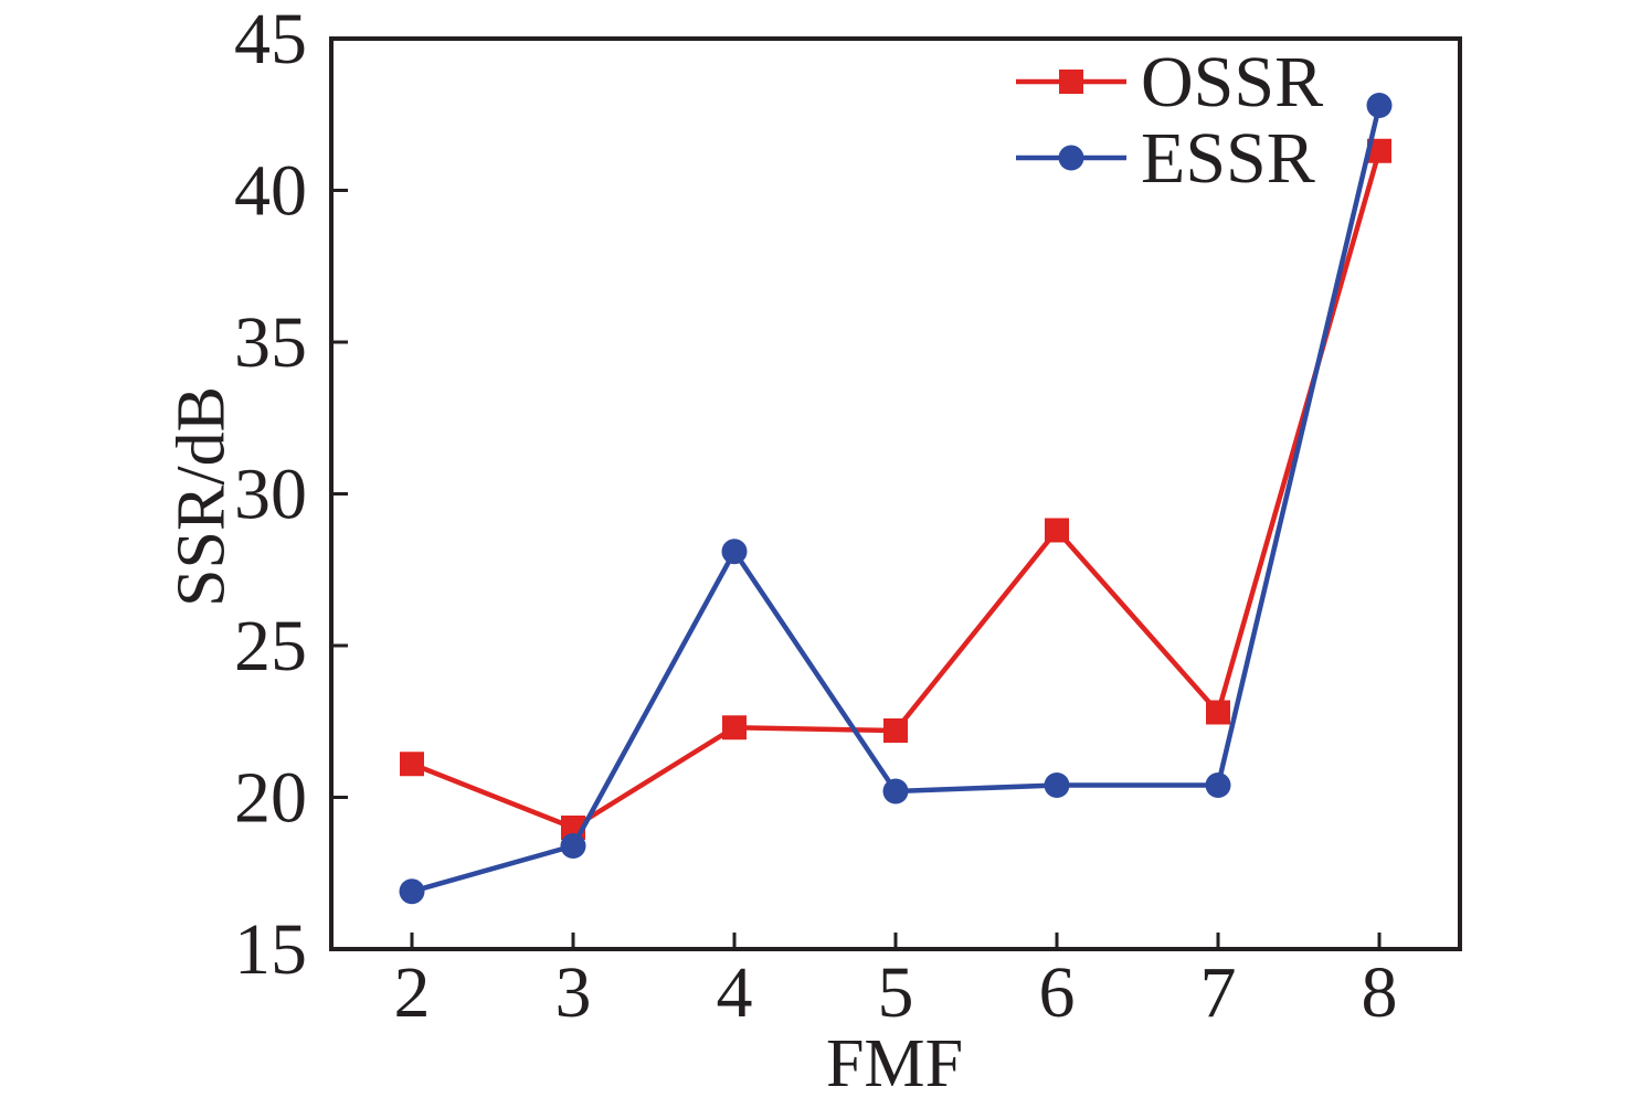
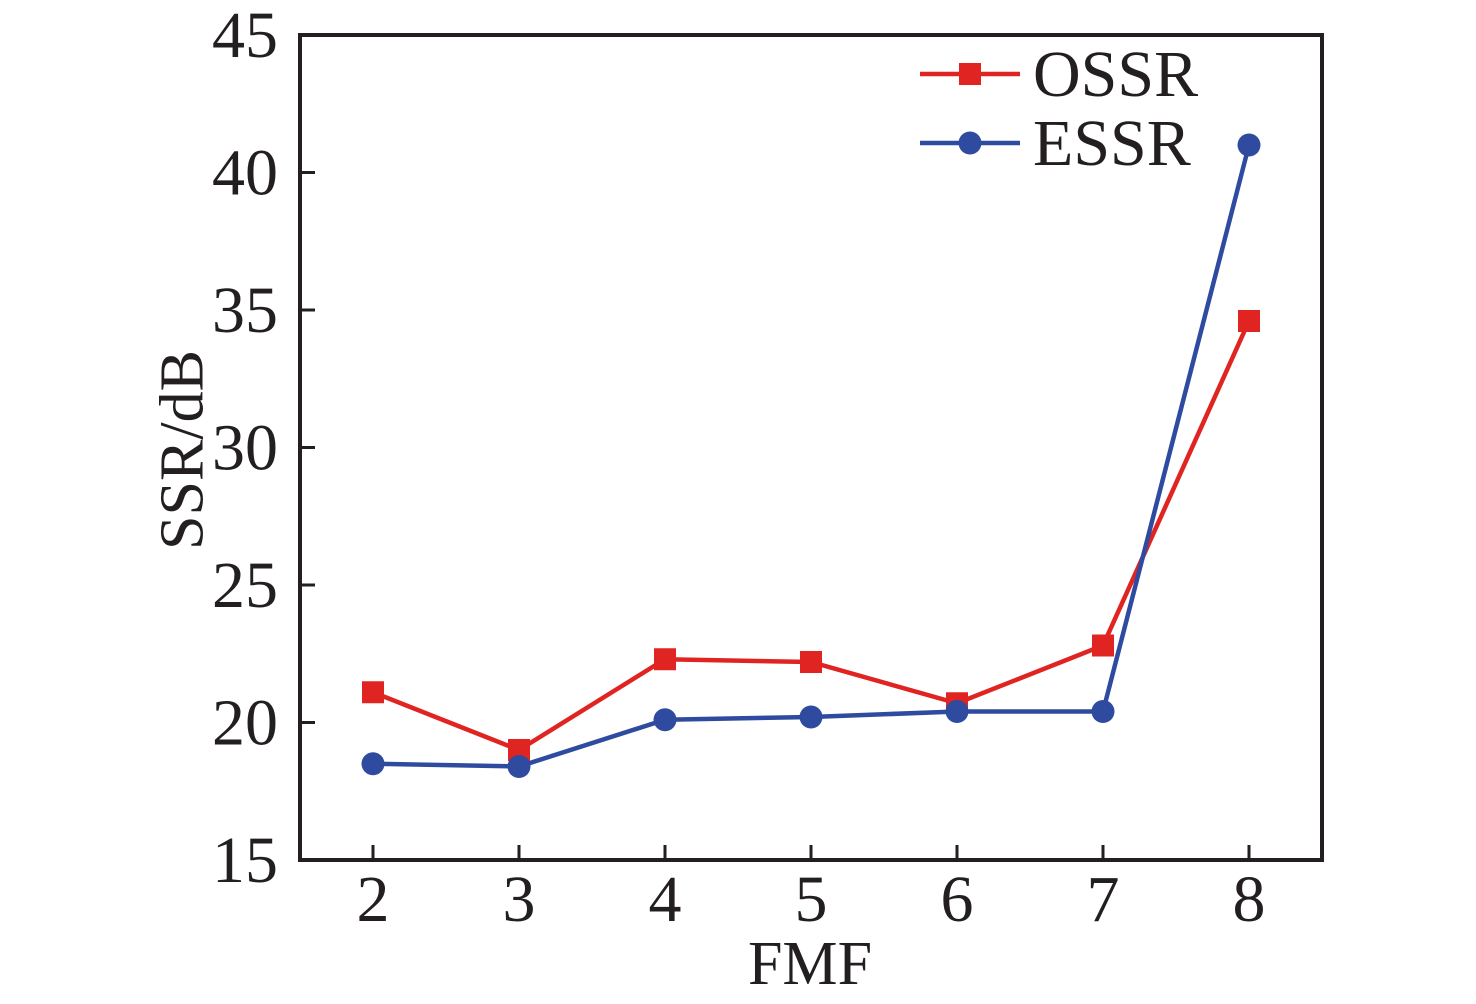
ESSR/2: 16.9 -> 18.5
ESSR/4: 28.1 -> 20.1
OSSR/6: 28.8 -> 20.7
OSSR/8: 41.3 -> 34.6
ESSR/8: 42.8 -> 41.0
